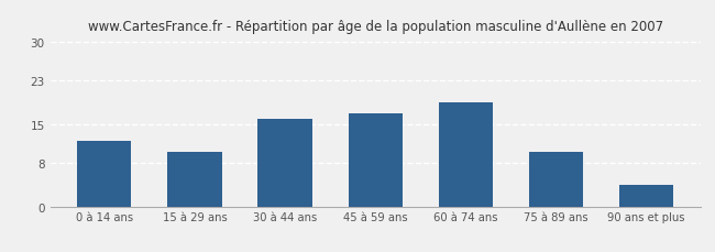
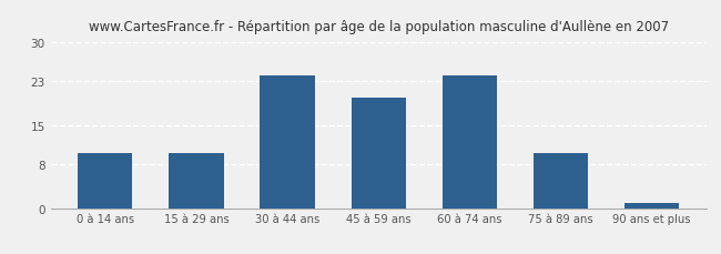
0 à 14 ans: 12 -> 10
30 à 44 ans: 16 -> 24
45 à 59 ans: 17 -> 20
60 à 74 ans: 19 -> 24
90 ans et plus: 4 -> 1
